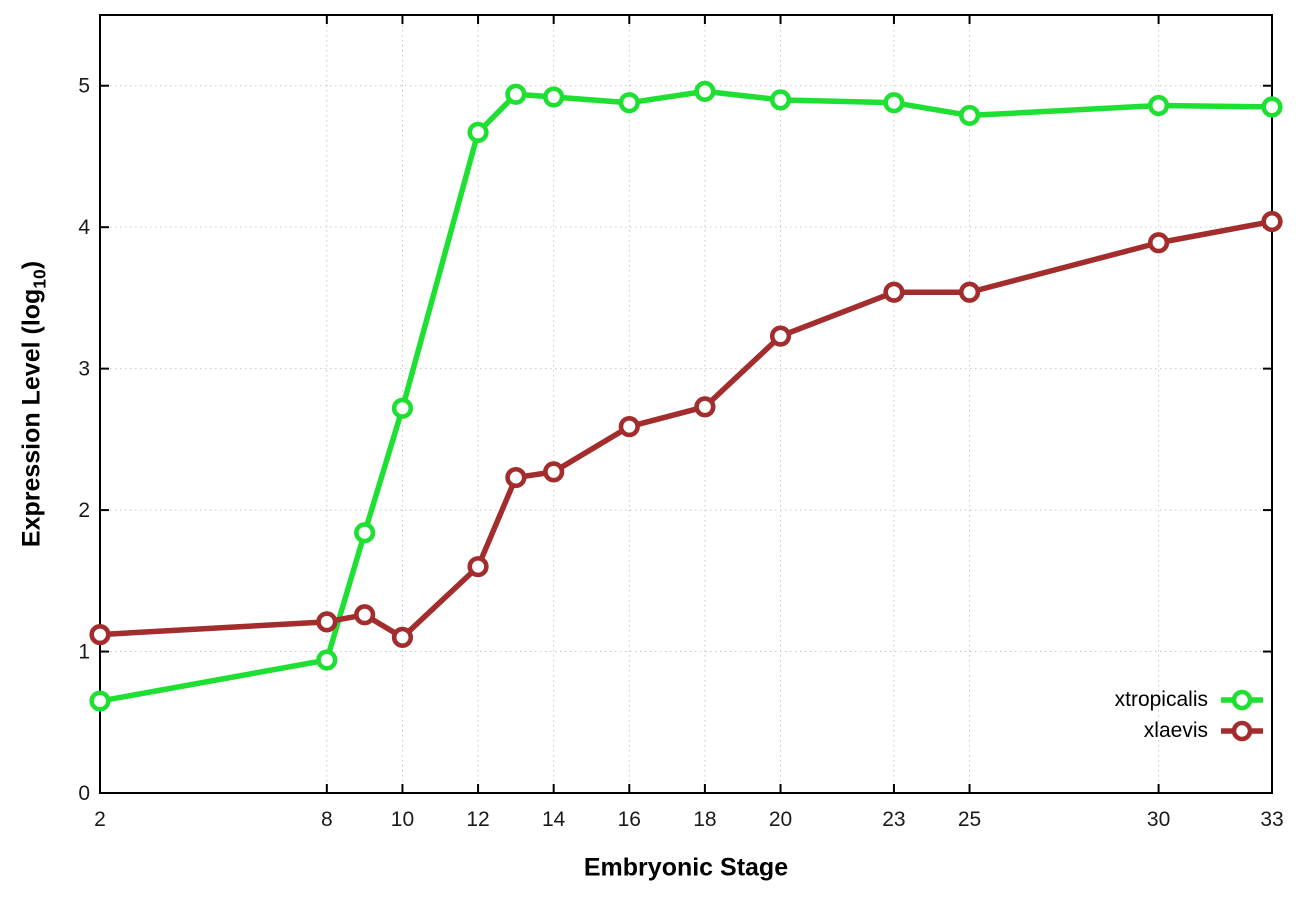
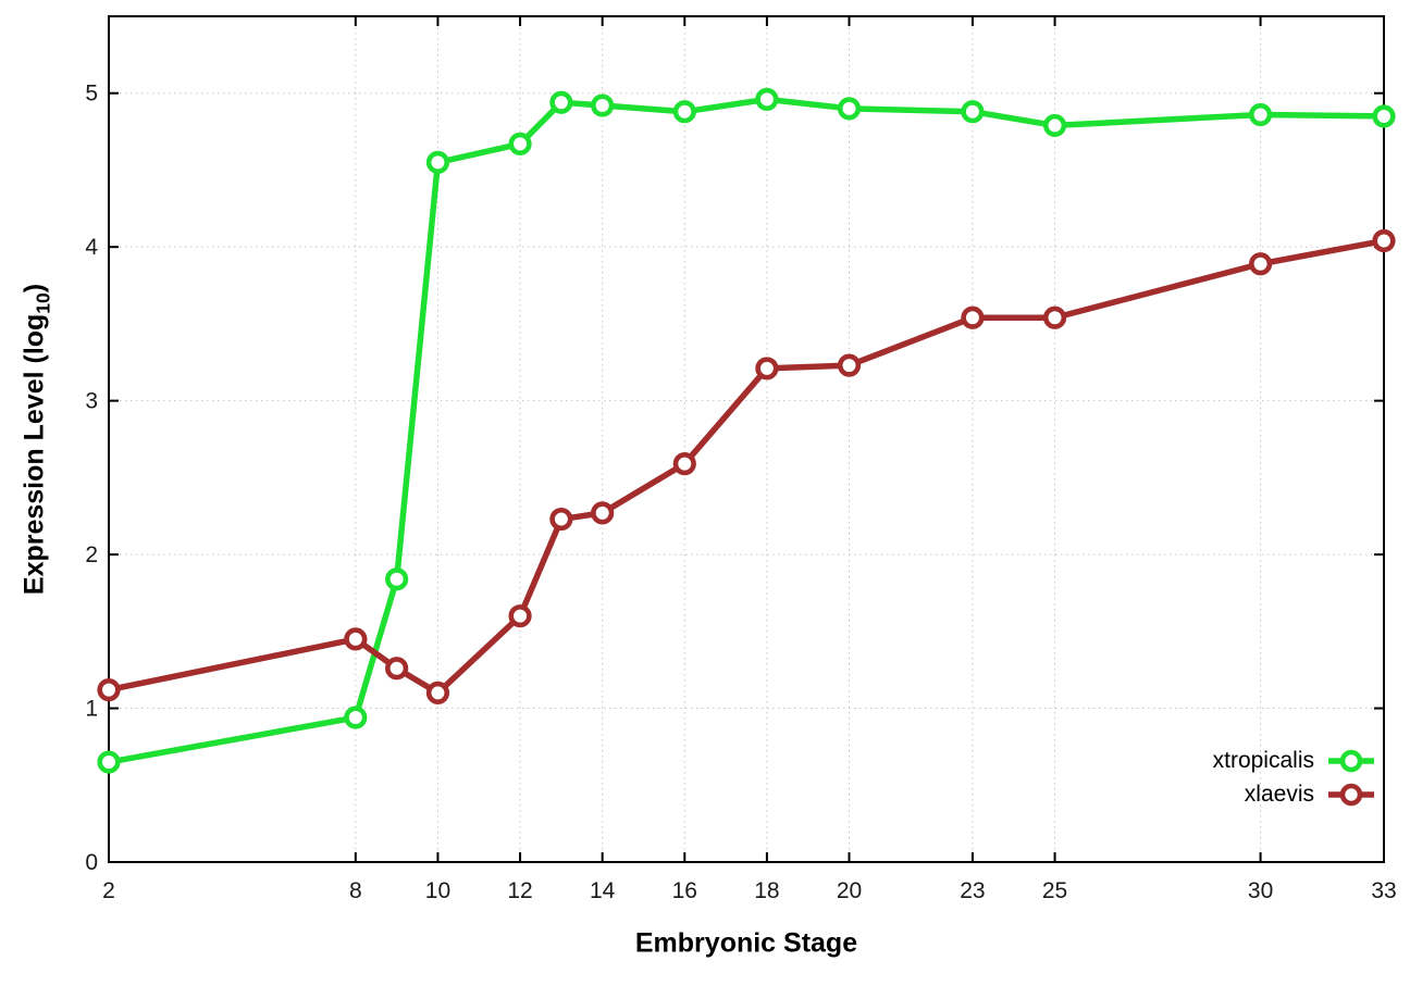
xlaevis/8: 1.21 -> 1.45
xtropicalis/10: 2.72 -> 4.55
xlaevis/18: 2.73 -> 3.21
